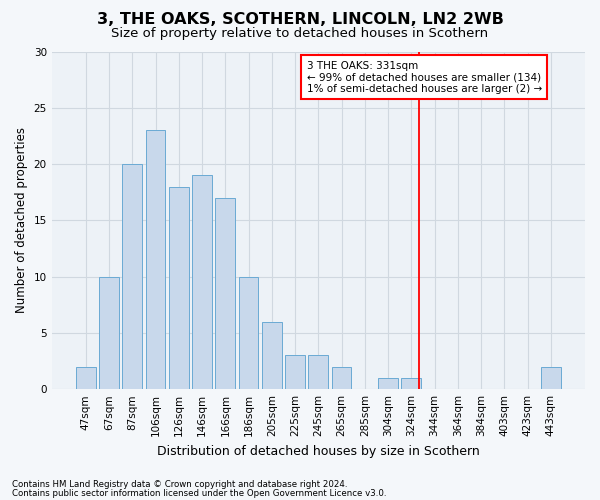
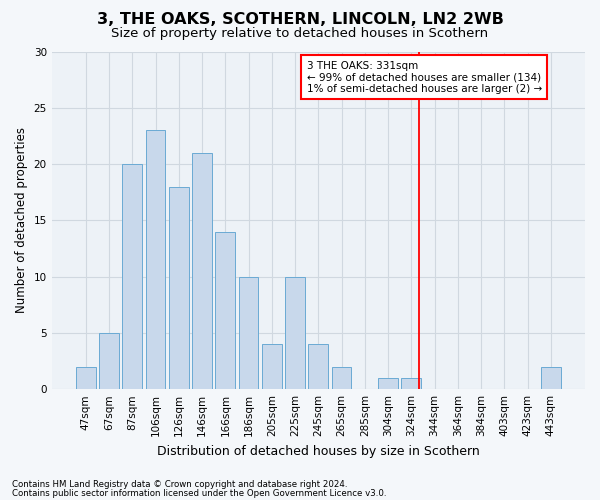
67sqm: 10 -> 5
146sqm: 19 -> 21
166sqm: 17 -> 14
205sqm: 6 -> 4
225sqm: 3 -> 10
245sqm: 3 -> 4
